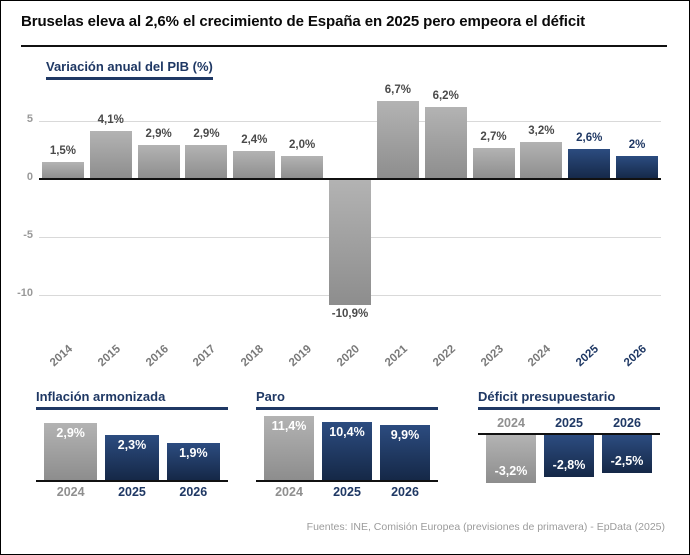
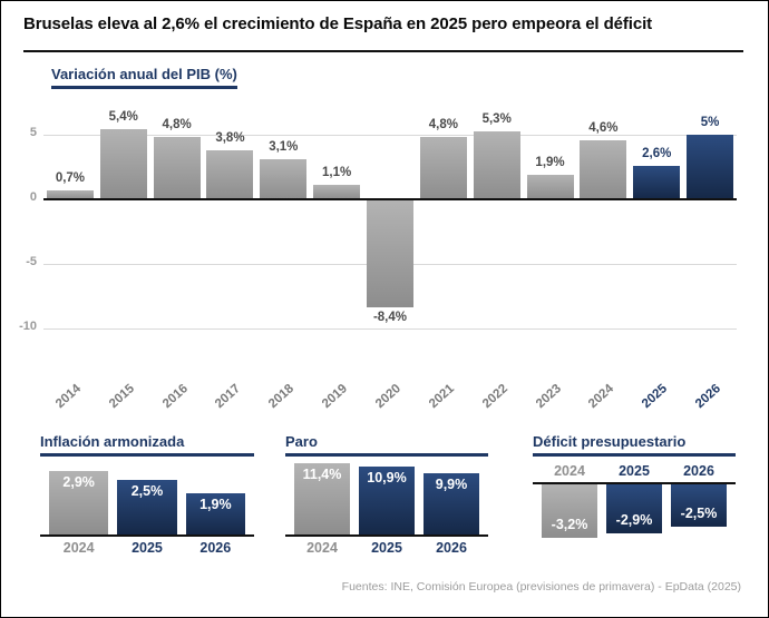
Variación anual del PIB (%)/2014: 1,5% -> 0,7%
Variación anual del PIB (%)/2015: 4,1% -> 5,4%
Variación anual del PIB (%)/2016: 2,9% -> 4,8%
Variación anual del PIB (%)/2017: 2,9% -> 3,8%
Variación anual del PIB (%)/2018: 2,4% -> 3,1%
Variación anual del PIB (%)/2019: 2,0% -> 1,1%
Variación anual del PIB (%)/2020: -10,9% -> -8,4%
Variación anual del PIB (%)/2021: 6,7% -> 4,8%
Variación anual del PIB (%)/2022: 6,2% -> 5,3%
Variación anual del PIB (%)/2023: 2,7% -> 1,9%
Variación anual del PIB (%)/2024: 3,2% -> 4,6%
Variación anual del PIB (%)/2026: 2% -> 5%
Inflación armonizada/2025: 2,3% -> 2,5%
Paro/2025: 10,4% -> 10,9%
Déficit presupuestario/2025: -2,8% -> -2,9%
